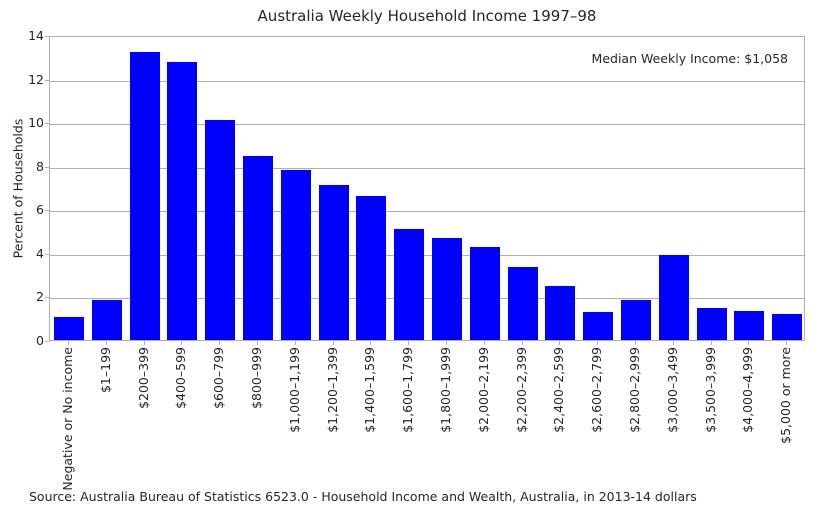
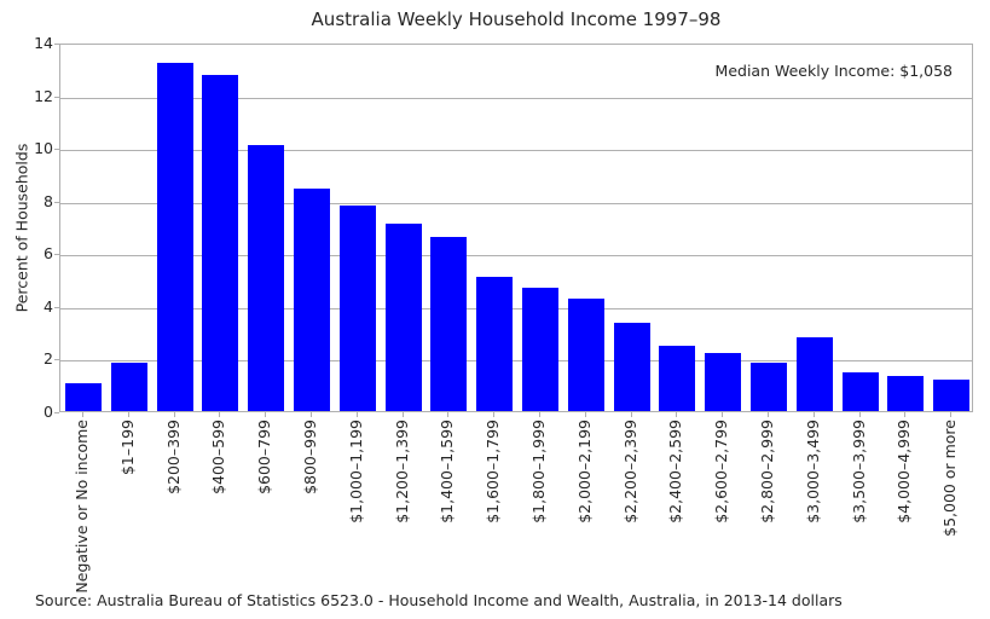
$2,600–2,799: 1.3 -> 2.2
$3,000–3,499: 3.9 -> 2.8
